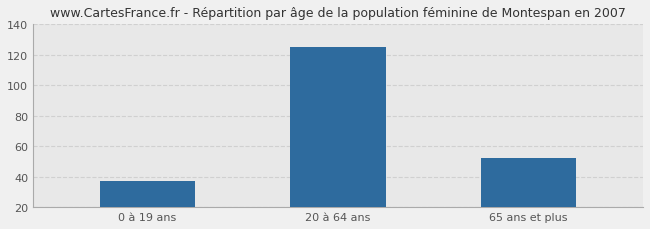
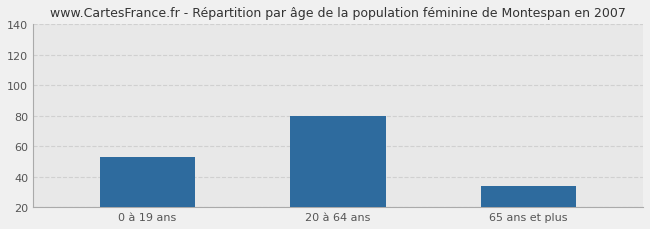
0 à 19 ans: 37 -> 53
20 à 64 ans: 125 -> 80
65 ans et plus: 52 -> 34
